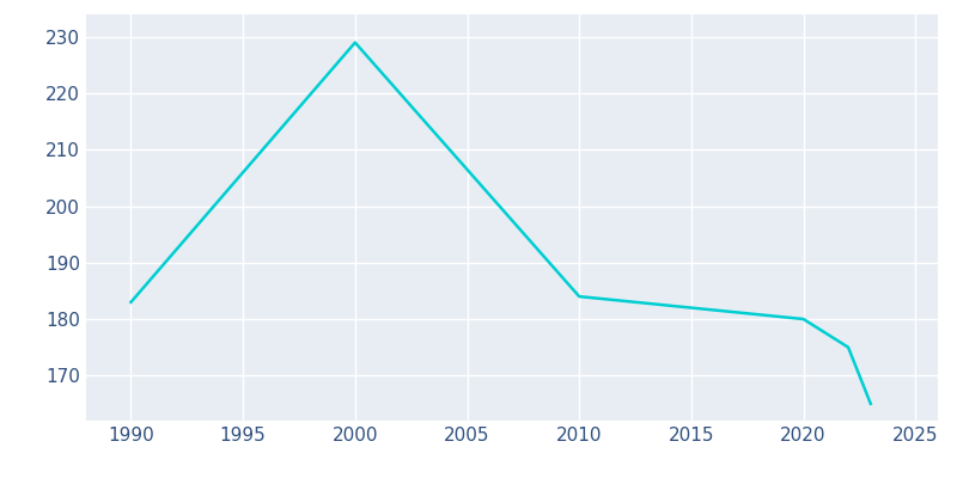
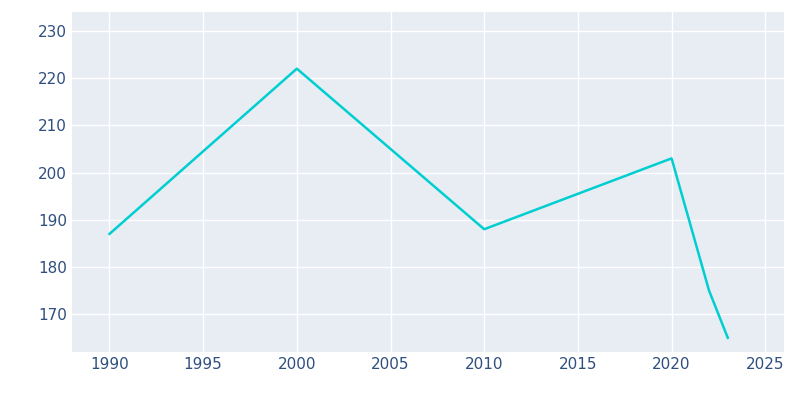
1990: 183 -> 187
2000: 229 -> 222
2010: 184 -> 188
2020: 180 -> 203
